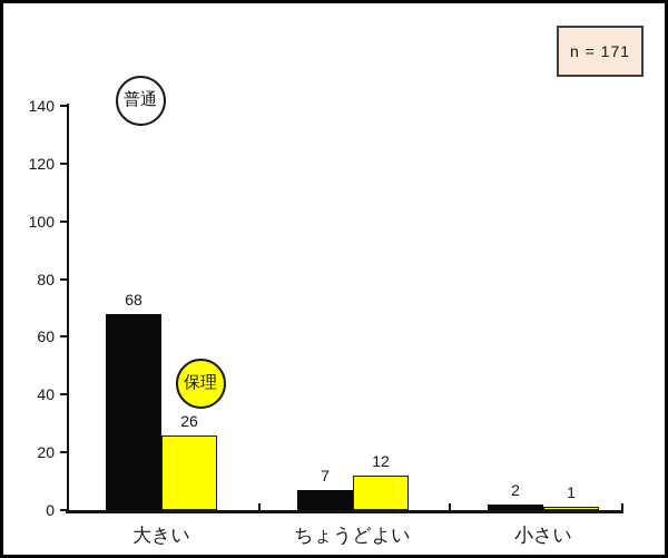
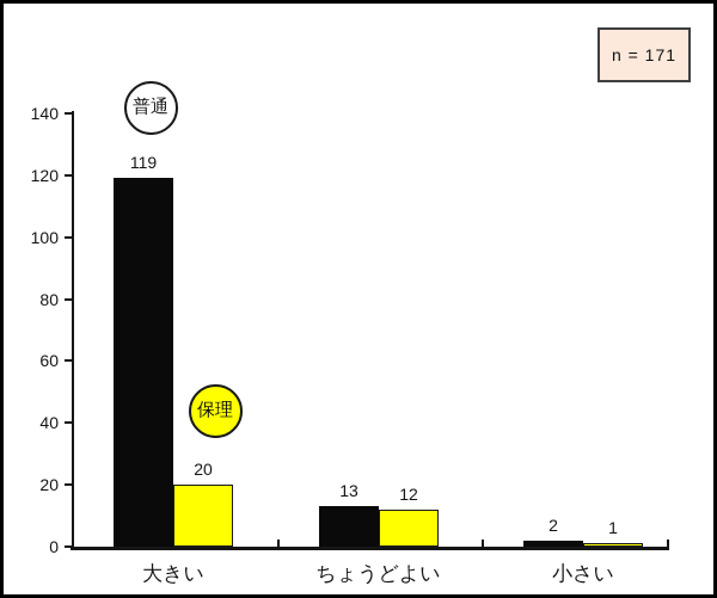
普通/大きい: 68 -> 119
保理/大きい: 26 -> 20
普通/ちょうどよい: 7 -> 13
